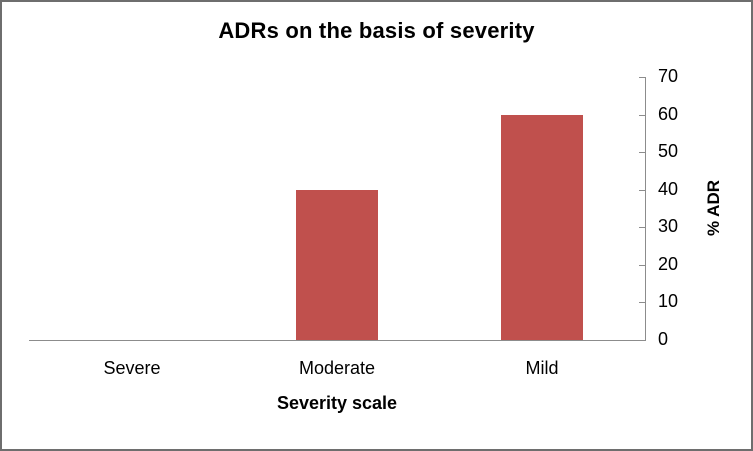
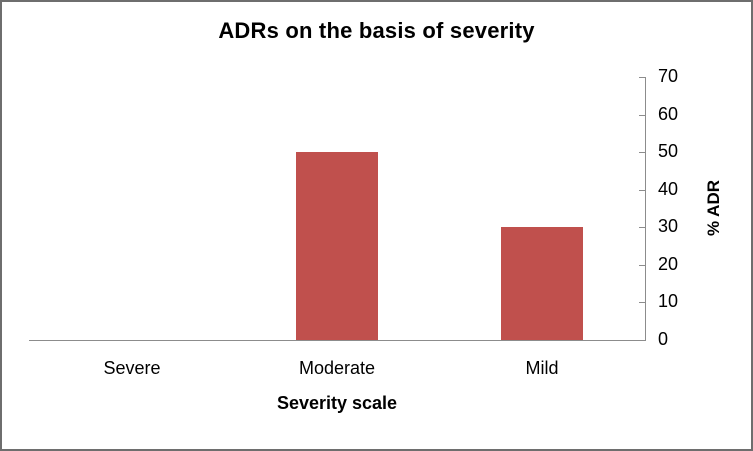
Moderate: 40 -> 50
Mild: 60 -> 30
